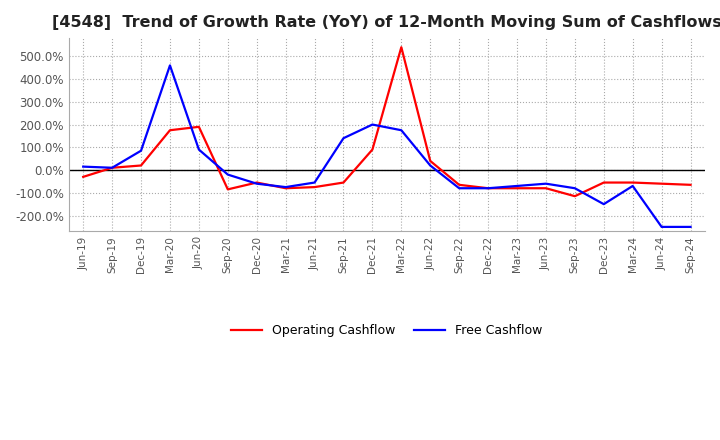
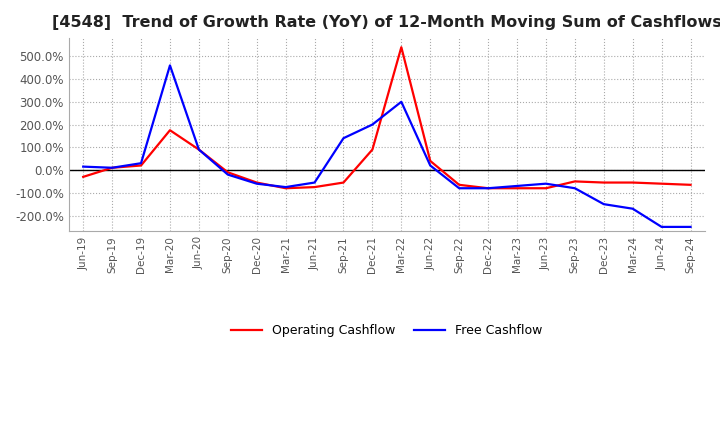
Free Cashflow/Dec-19: 85% -> 30%
Operating Cashflow/Jun-20: 190% -> 90%
Operating Cashflow/Sep-20: -85% -> -10%
Free Cashflow/Mar-22: 175% -> 300%
Operating Cashflow/Sep-23: -115% -> -50%
Free Cashflow/Mar-24: -70% -> -170%
